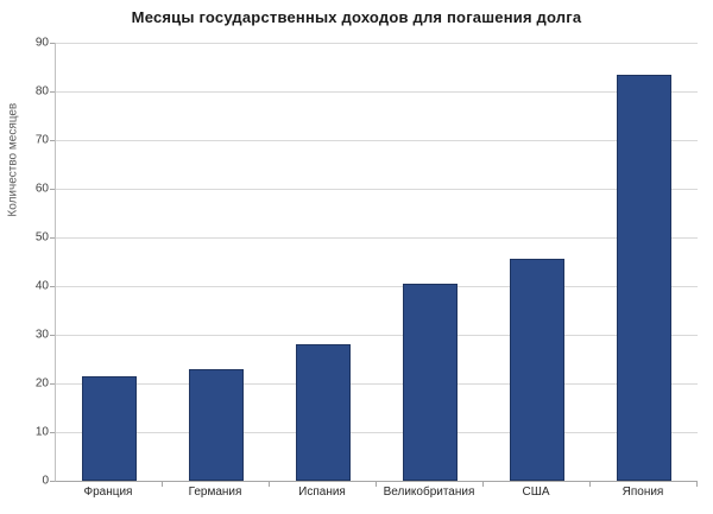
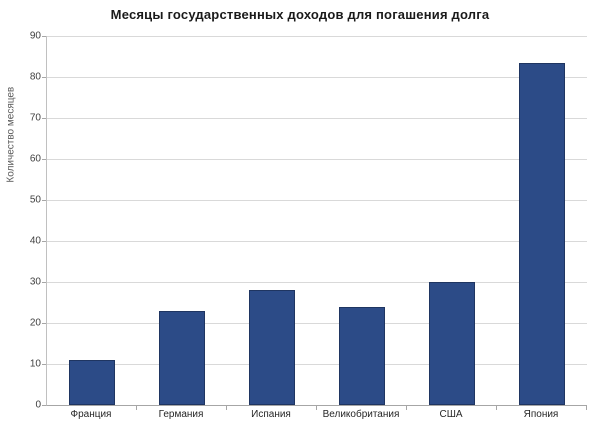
Франция: 22 -> 11
Великобритания: 40 -> 24
США: 46 -> 30
